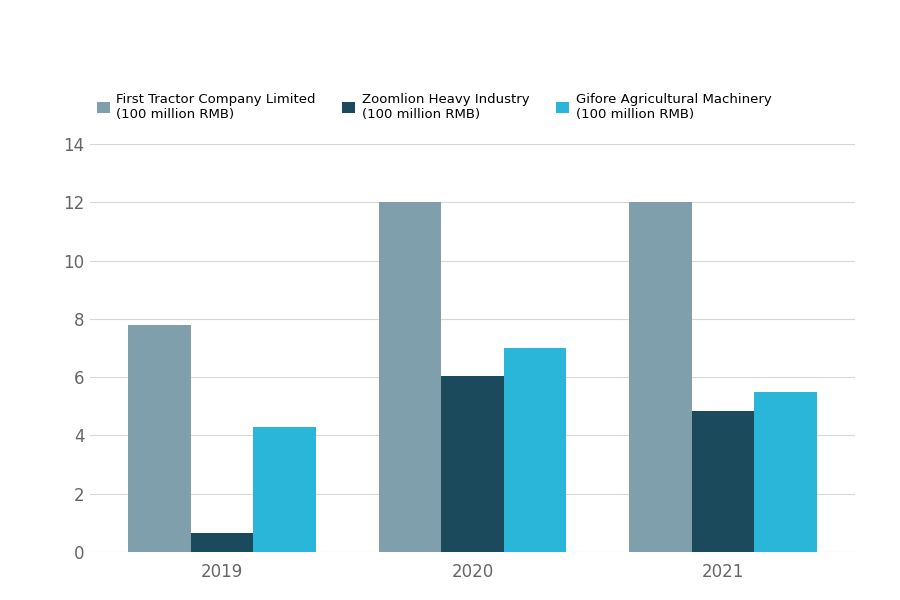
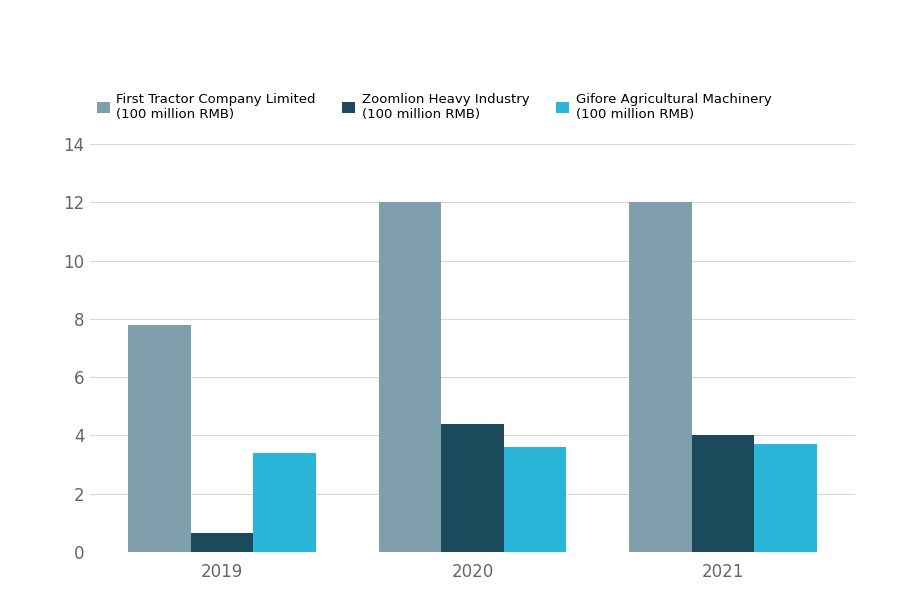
Gifore Agricultural Machinery (100 million RMB)/2019: 4.3 -> 3.4
Zoomlion Heavy Industry (100 million RMB)/2020: 6.05 -> 4.40
Gifore Agricultural Machinery (100 million RMB)/2020: 7.0 -> 3.6
Zoomlion Heavy Industry (100 million RMB)/2021: 4.85 -> 4.00
Gifore Agricultural Machinery (100 million RMB)/2021: 5.5 -> 3.7
